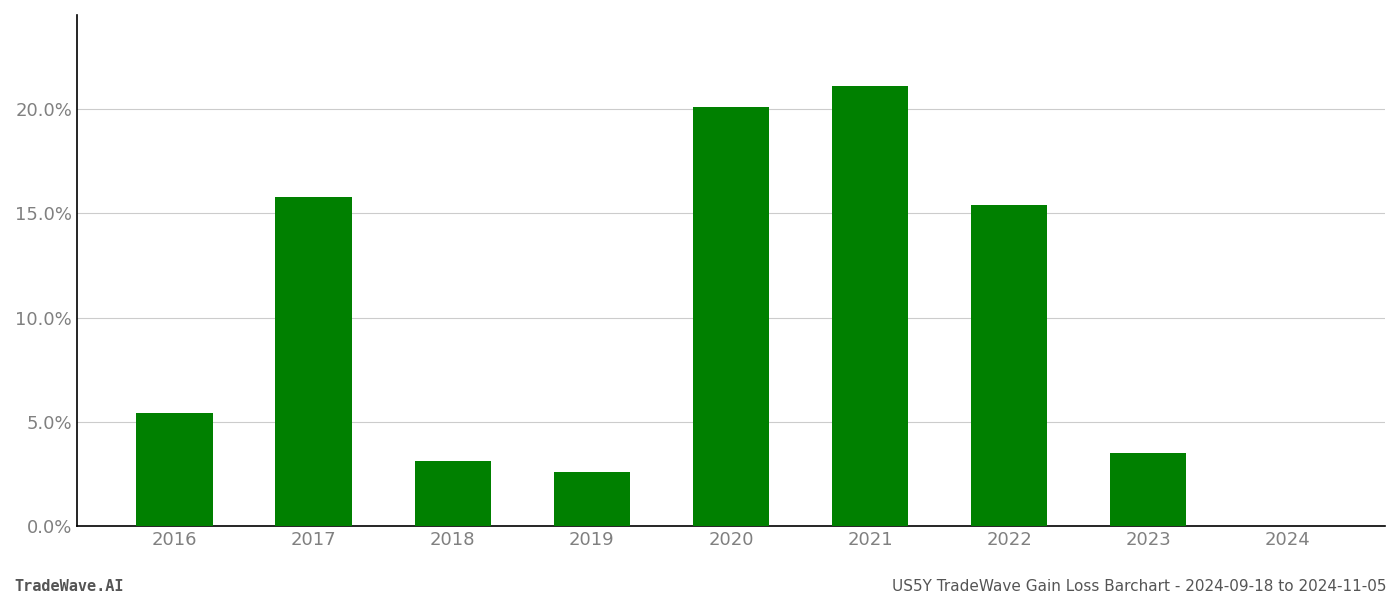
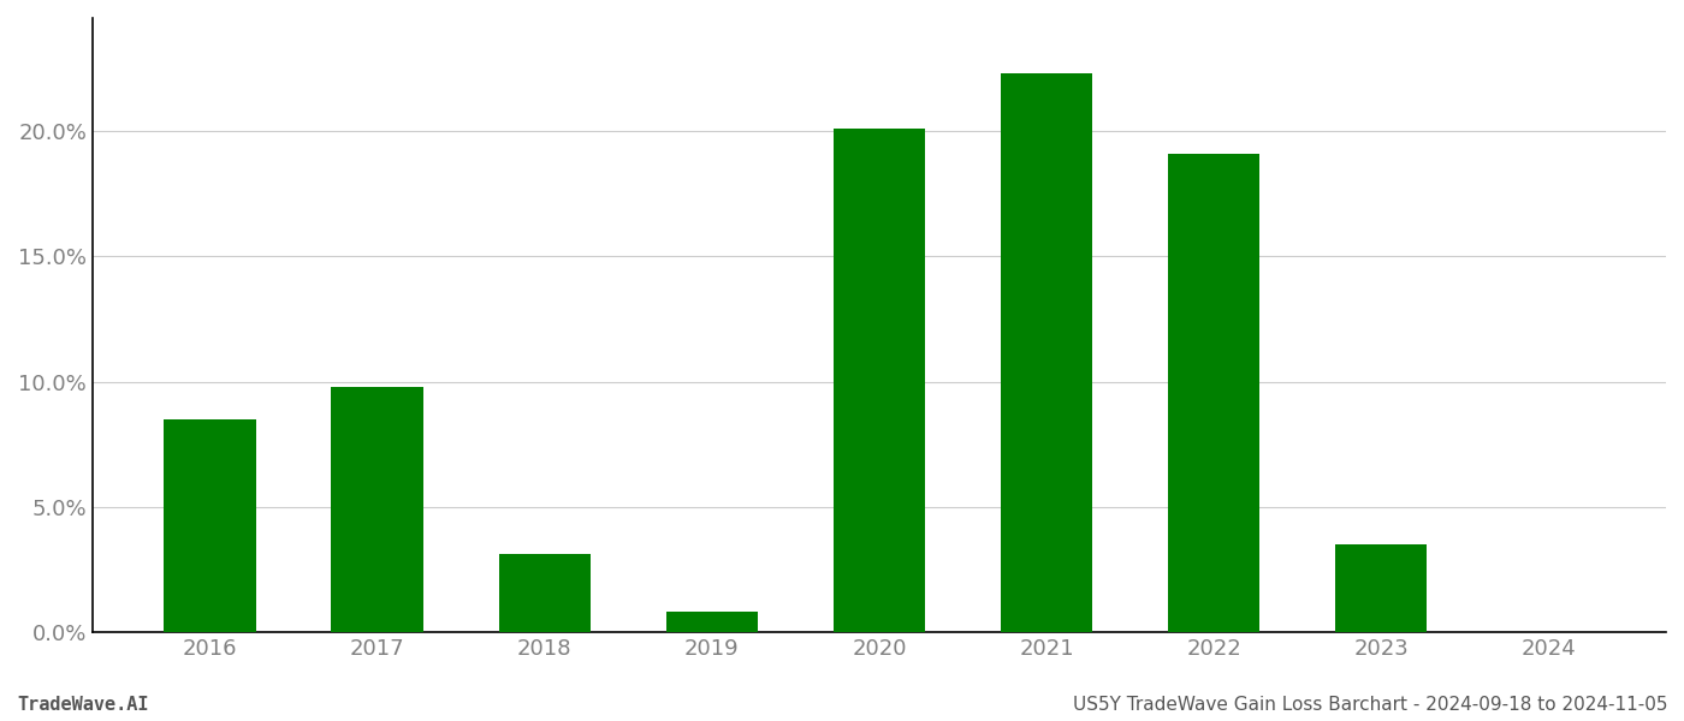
2016: 5.4% -> 8.5%
2017: 15.8% -> 9.8%
2019: 2.6% -> 0.8%
2021: 21.1% -> 22.3%
2022: 15.4% -> 19.1%
